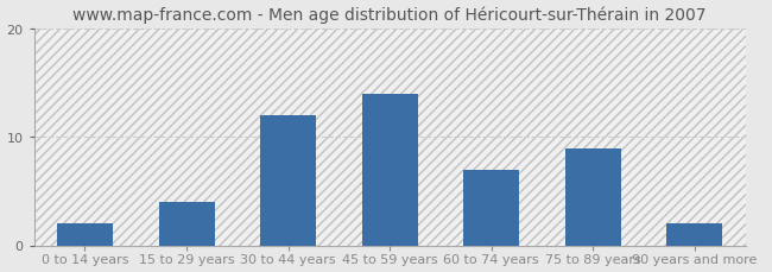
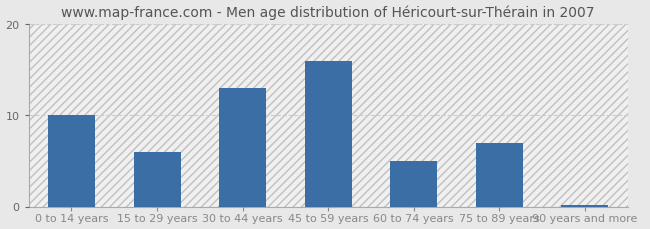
0 to 14 years: 2.0 -> 10.0
15 to 29 years: 4.0 -> 6.0
30 to 44 years: 12.0 -> 13.0
45 to 59 years: 14.0 -> 16.0
60 to 74 years: 7.0 -> 5.0
75 to 89 years: 9.0 -> 7.0
90 years and more: 2.0 -> 0.2
